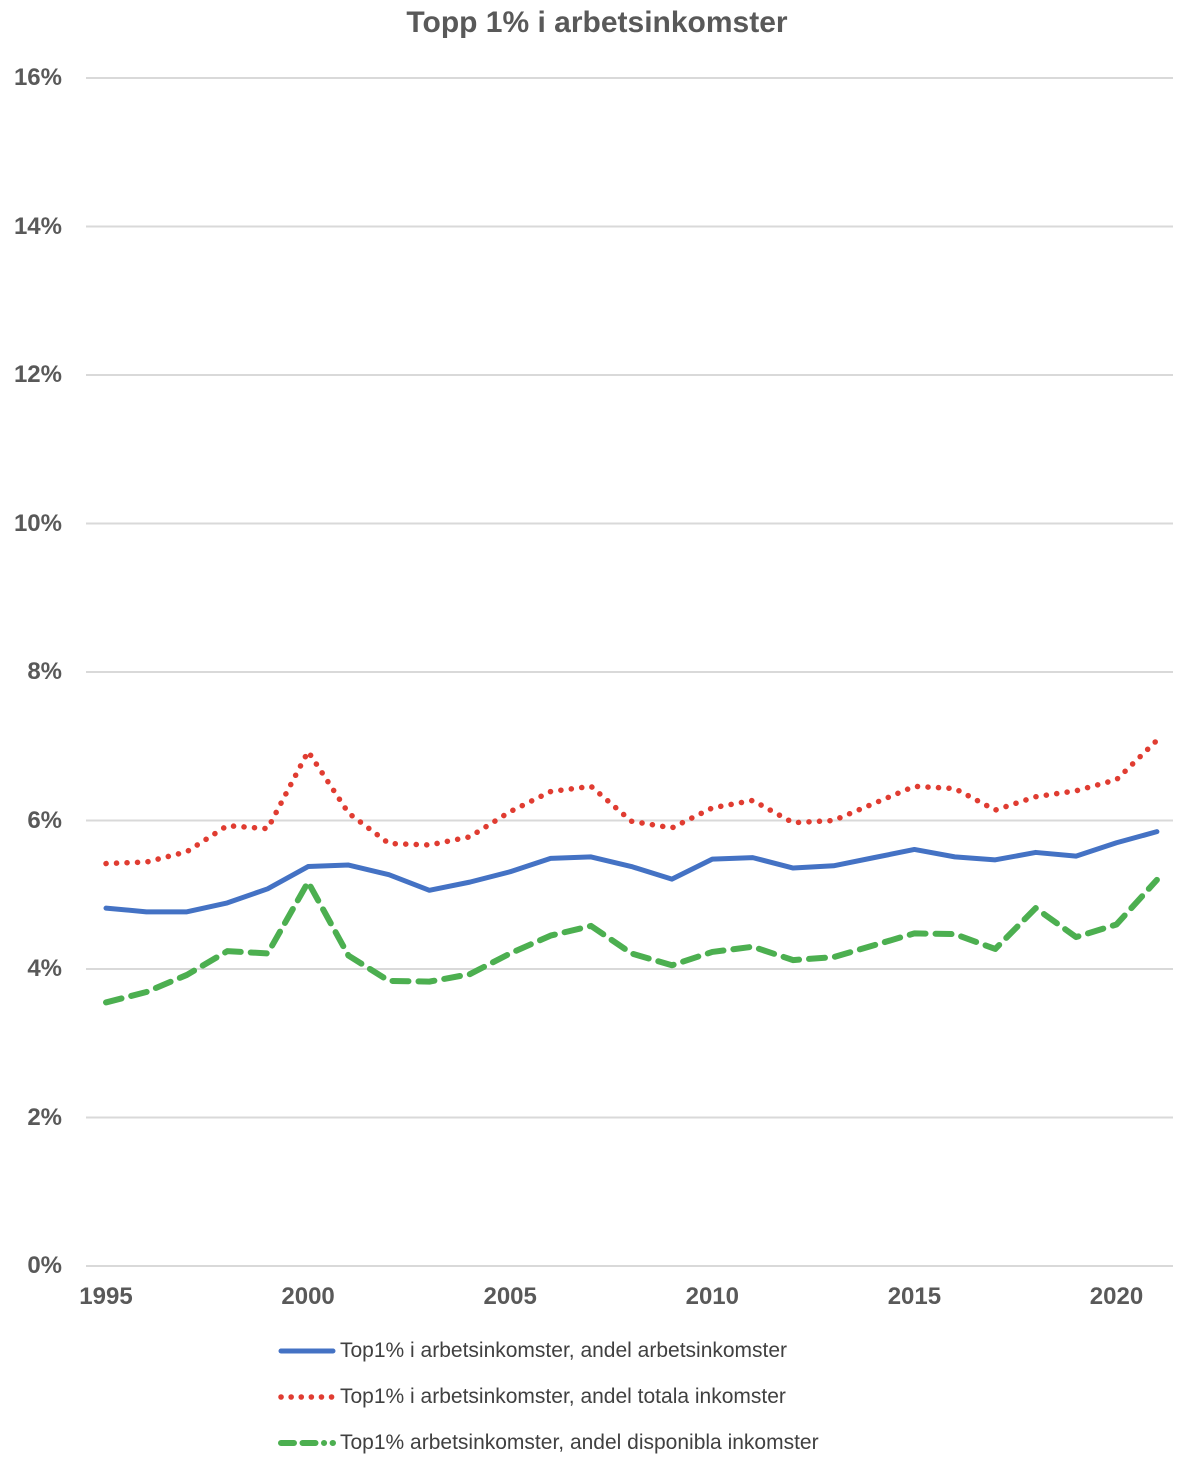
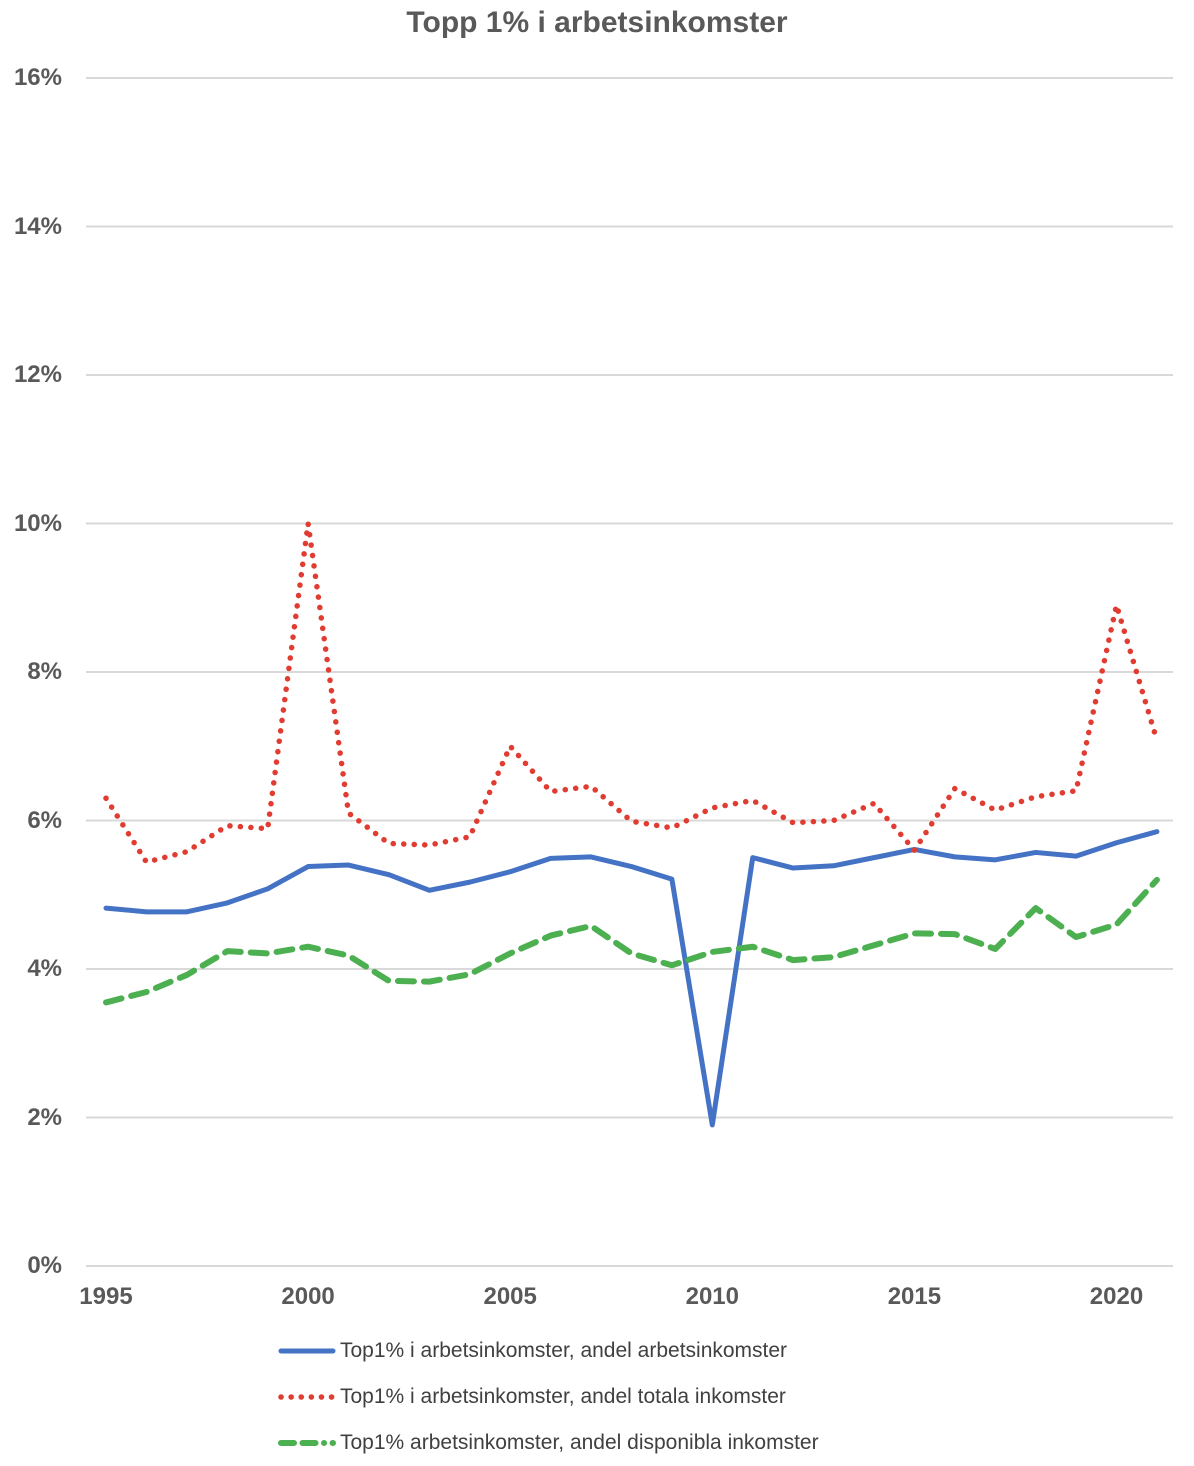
Top1% i arbetsinkomster, andel totala inkomster/1995: 5.4% -> 6.3%
Top1% i arbetsinkomster, andel totala inkomster/2000: 6.9% -> 10.0%
Top1% arbetsinkomster, andel disponibla inkomster/2000: 5.2% -> 4.3%
Top1% i arbetsinkomster, andel totala inkomster/2005: 6.1% -> 7.0%
Top1% i arbetsinkomster, andel arbetsinkomster/2010: 5.5% -> 1.9%
Top1% i arbetsinkomster, andel totala inkomster/2015: 6.5% -> 5.6%
Top1% i arbetsinkomster, andel totala inkomster/2020: 6.5% -> 8.9%
